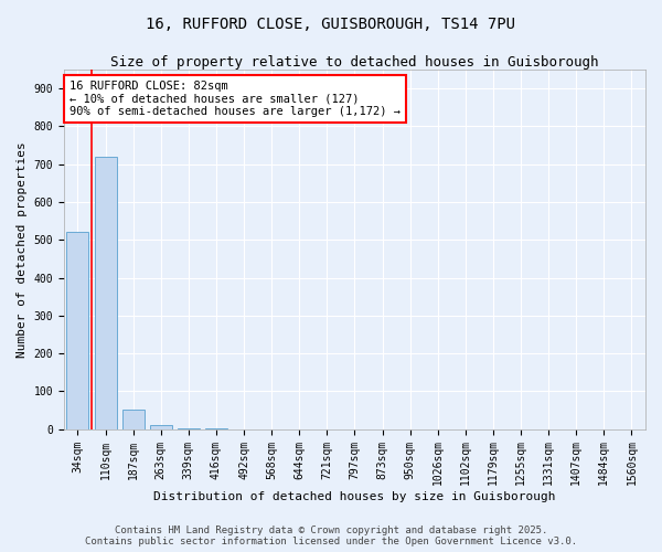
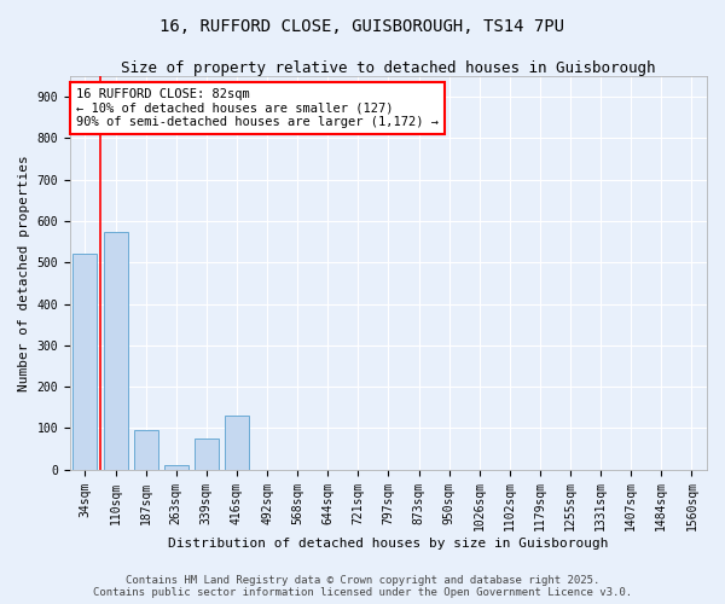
110sqm: 720 -> 575
187sqm: 50 -> 95
339sqm: 3 -> 75
416sqm: 1 -> 130
